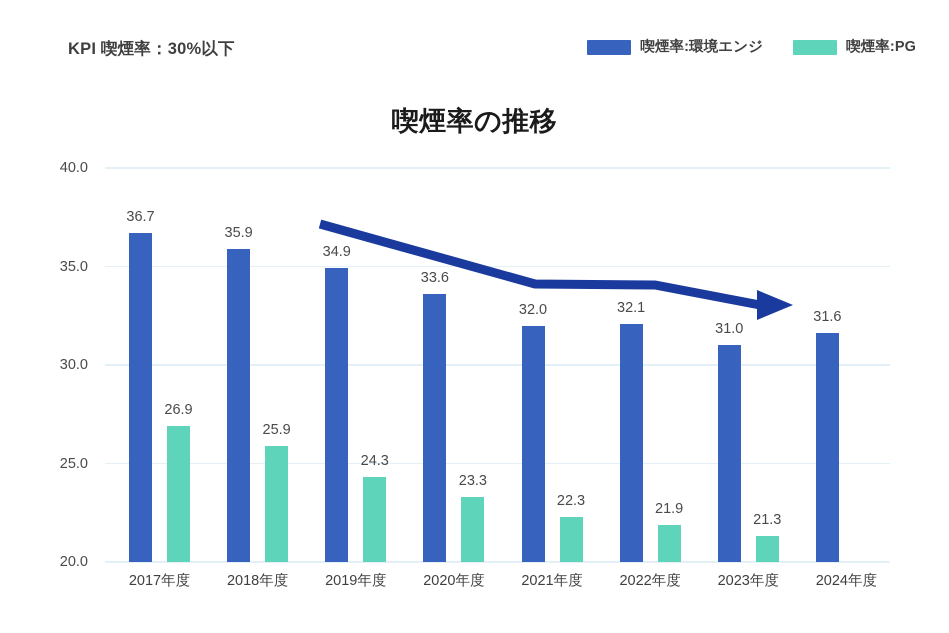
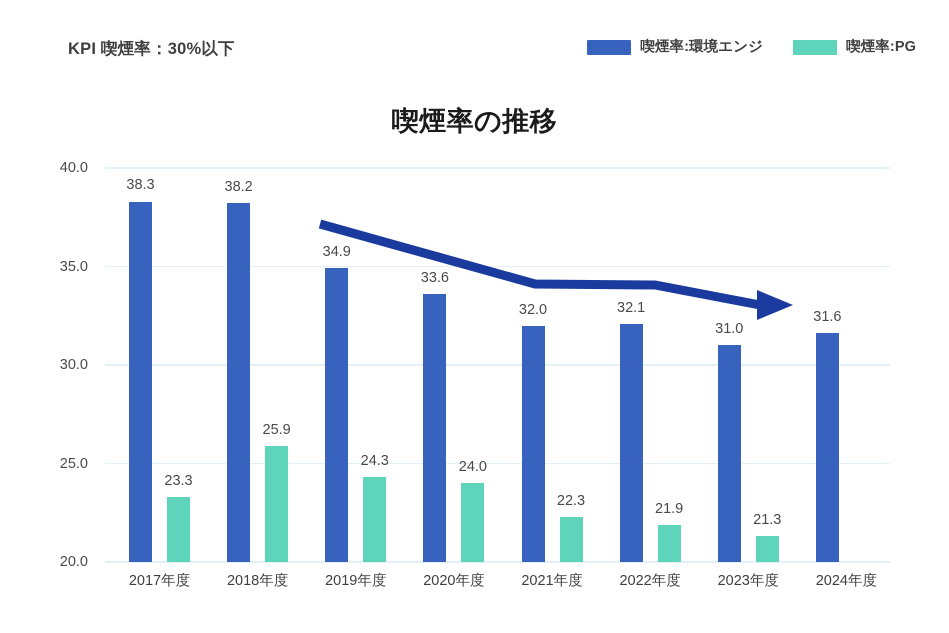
喫煙率:環境エンジ/2017年度: 36.7 -> 38.3
喫煙率:PG/2017年度: 26.9 -> 23.3
喫煙率:環境エンジ/2018年度: 35.9 -> 38.2
喫煙率:PG/2020年度: 23.3 -> 24.0
